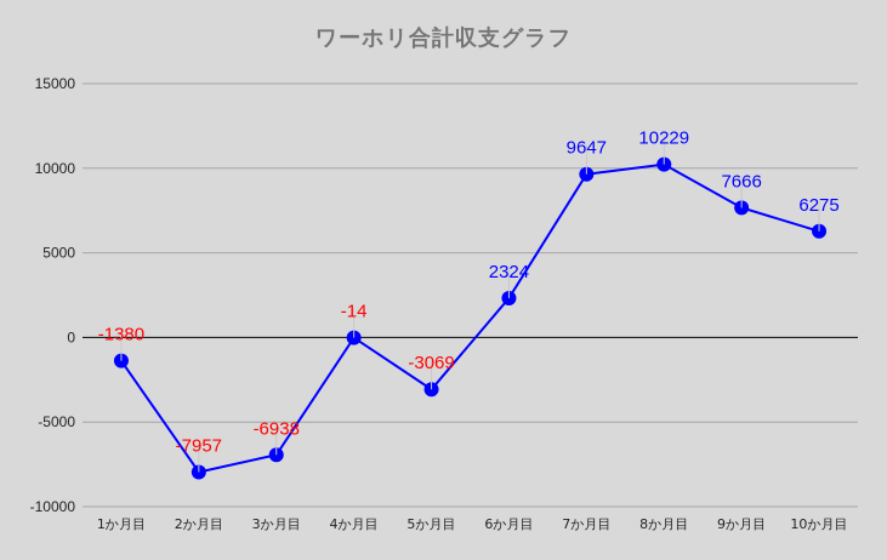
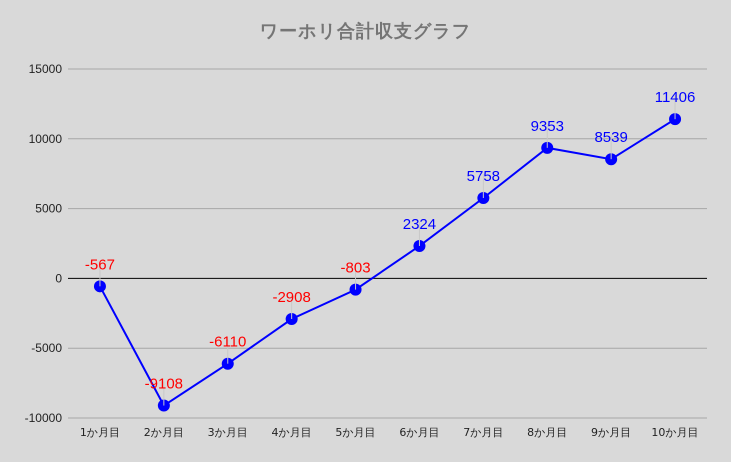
1か月目: -1380 -> -567
2か月目: -7957 -> -9108
3か月目: -6938 -> -6110
4か月目: -14 -> -2908
5か月目: -3069 -> -803
7か月目: 9647 -> 5758
8か月目: 10229 -> 9353
9か月目: 7666 -> 8539
10か月目: 6275 -> 11406
